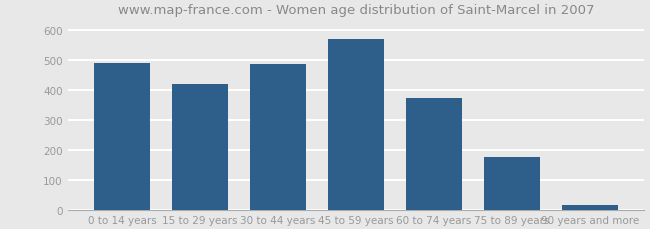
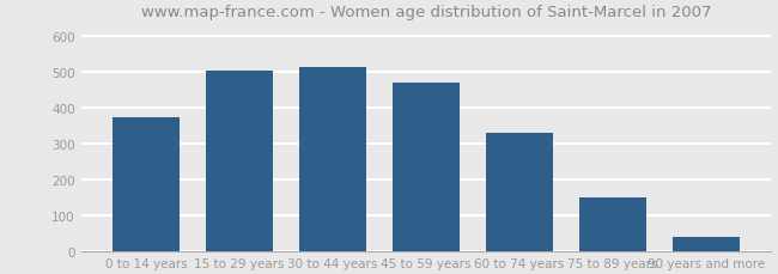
0 to 14 years: 492 -> 375
15 to 29 years: 420 -> 505
30 to 44 years: 487 -> 515
45 to 59 years: 571 -> 470
60 to 74 years: 373 -> 330
75 to 89 years: 178 -> 150
90 years and more: 15 -> 40
